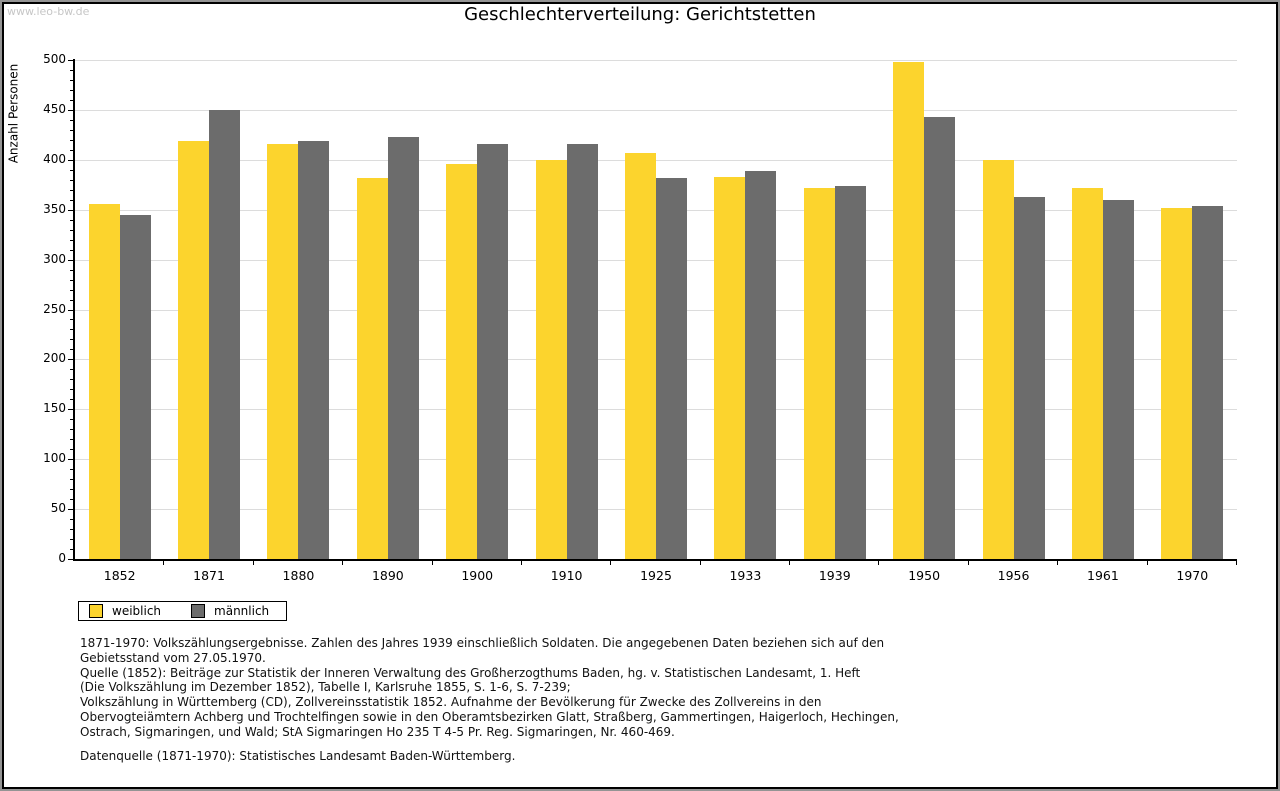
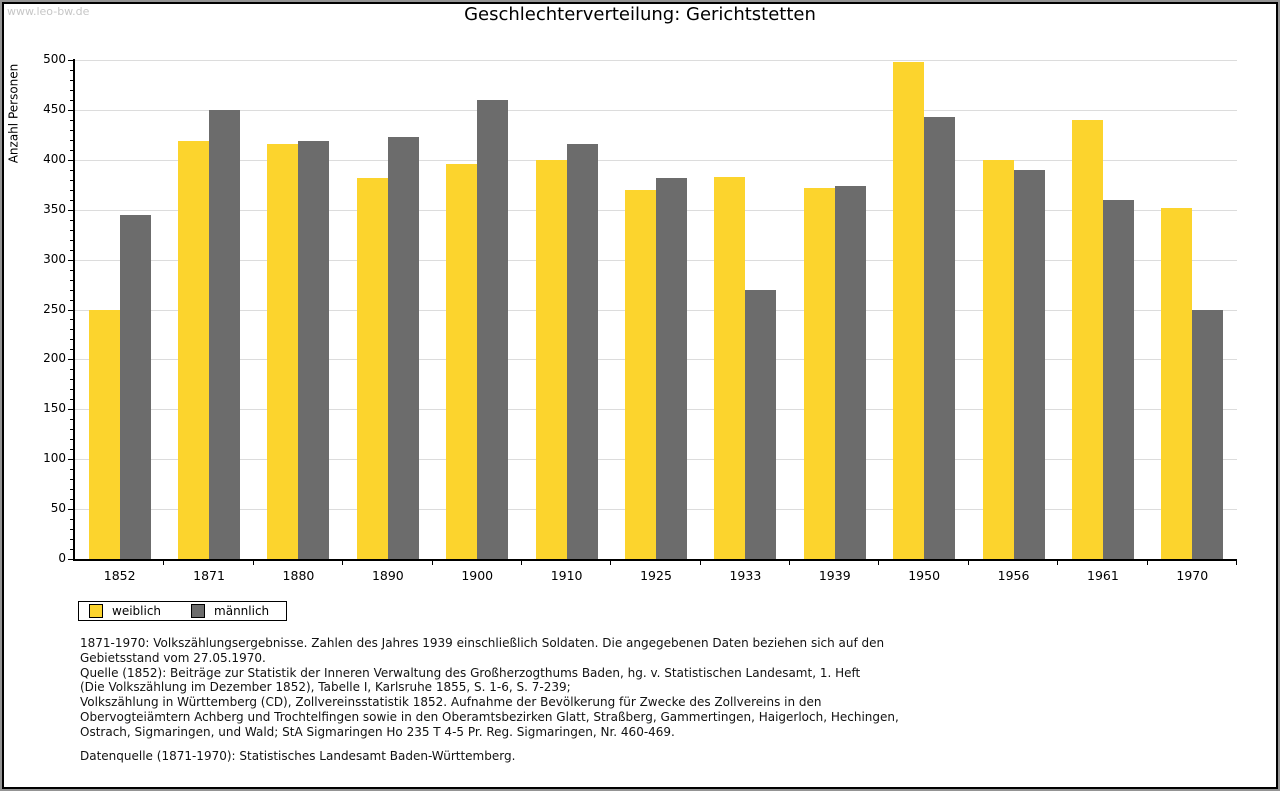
weiblich/1852: 360 -> 250
männlich/1900: 420 -> 460
weiblich/1925: 410 -> 370
männlich/1933: 390 -> 270
männlich/1956: 360 -> 390
weiblich/1961: 370 -> 440
männlich/1970: 350 -> 250
